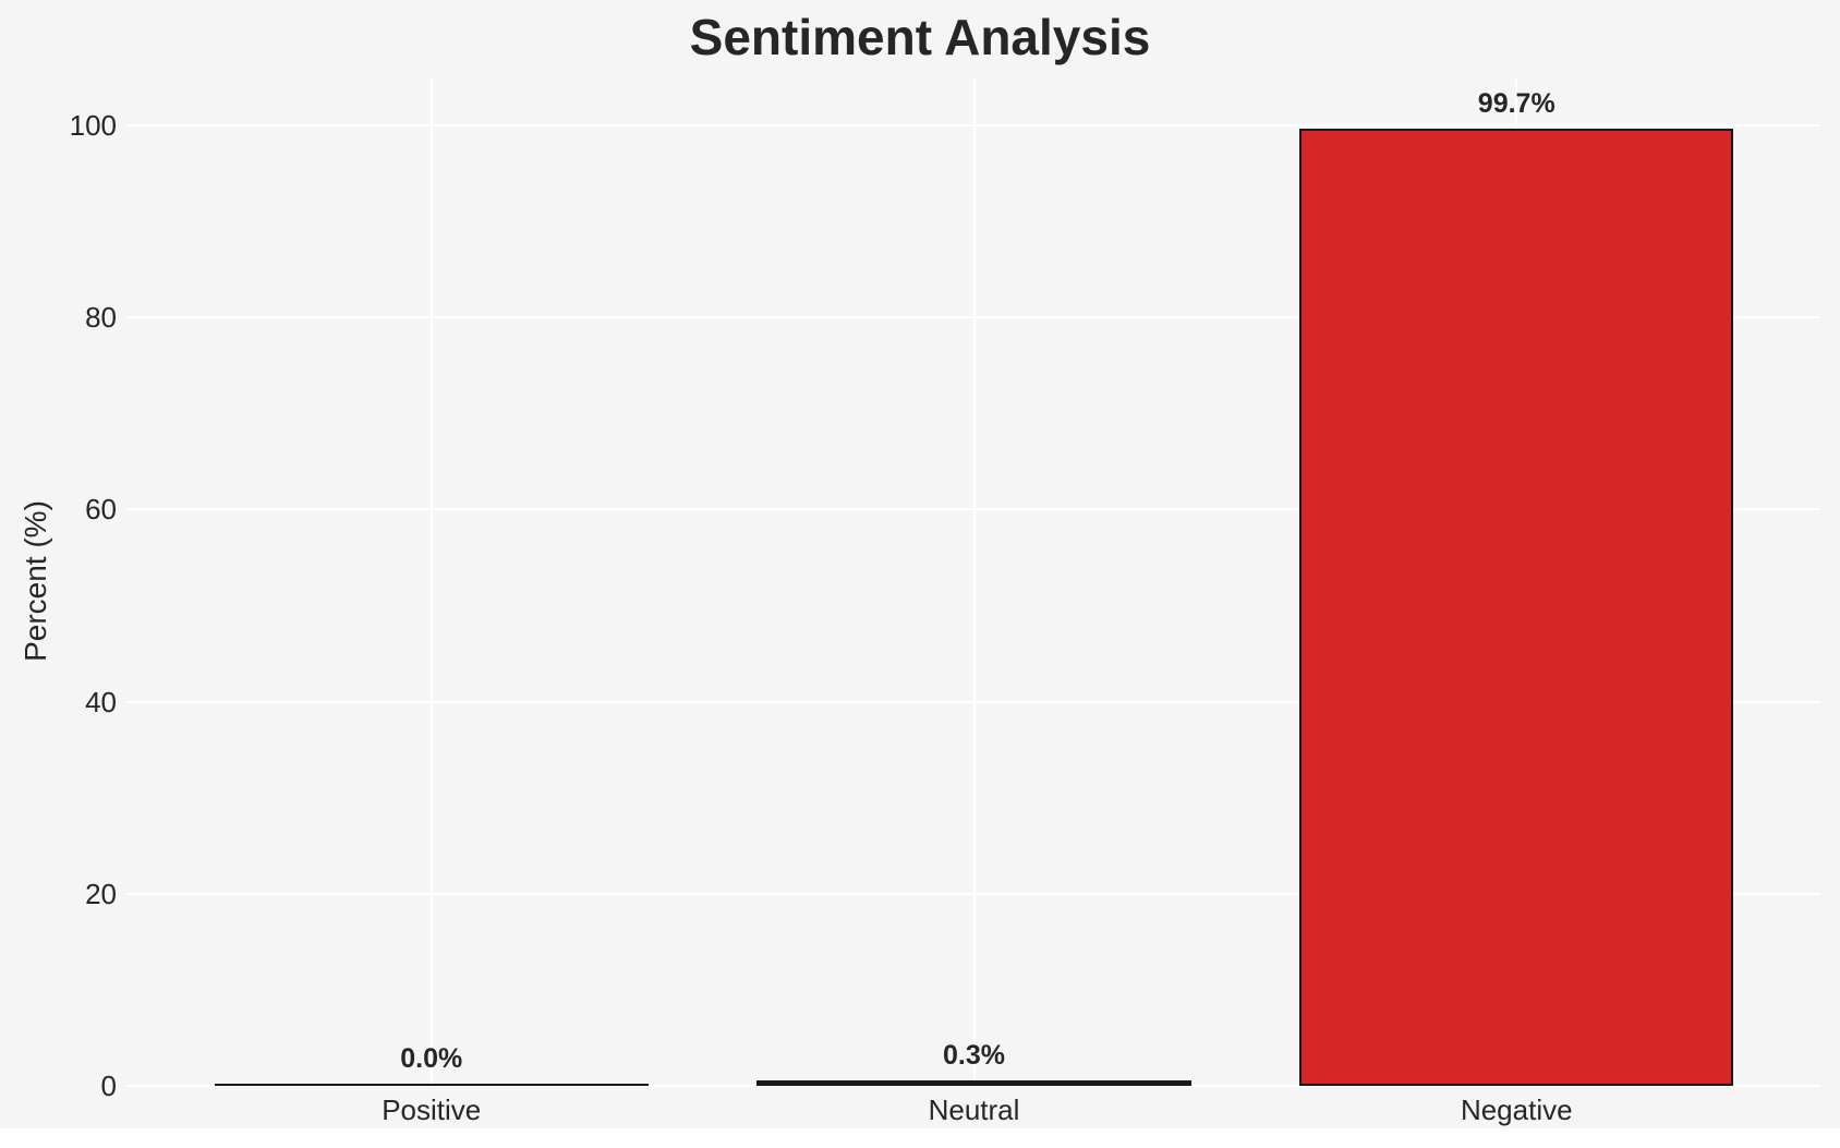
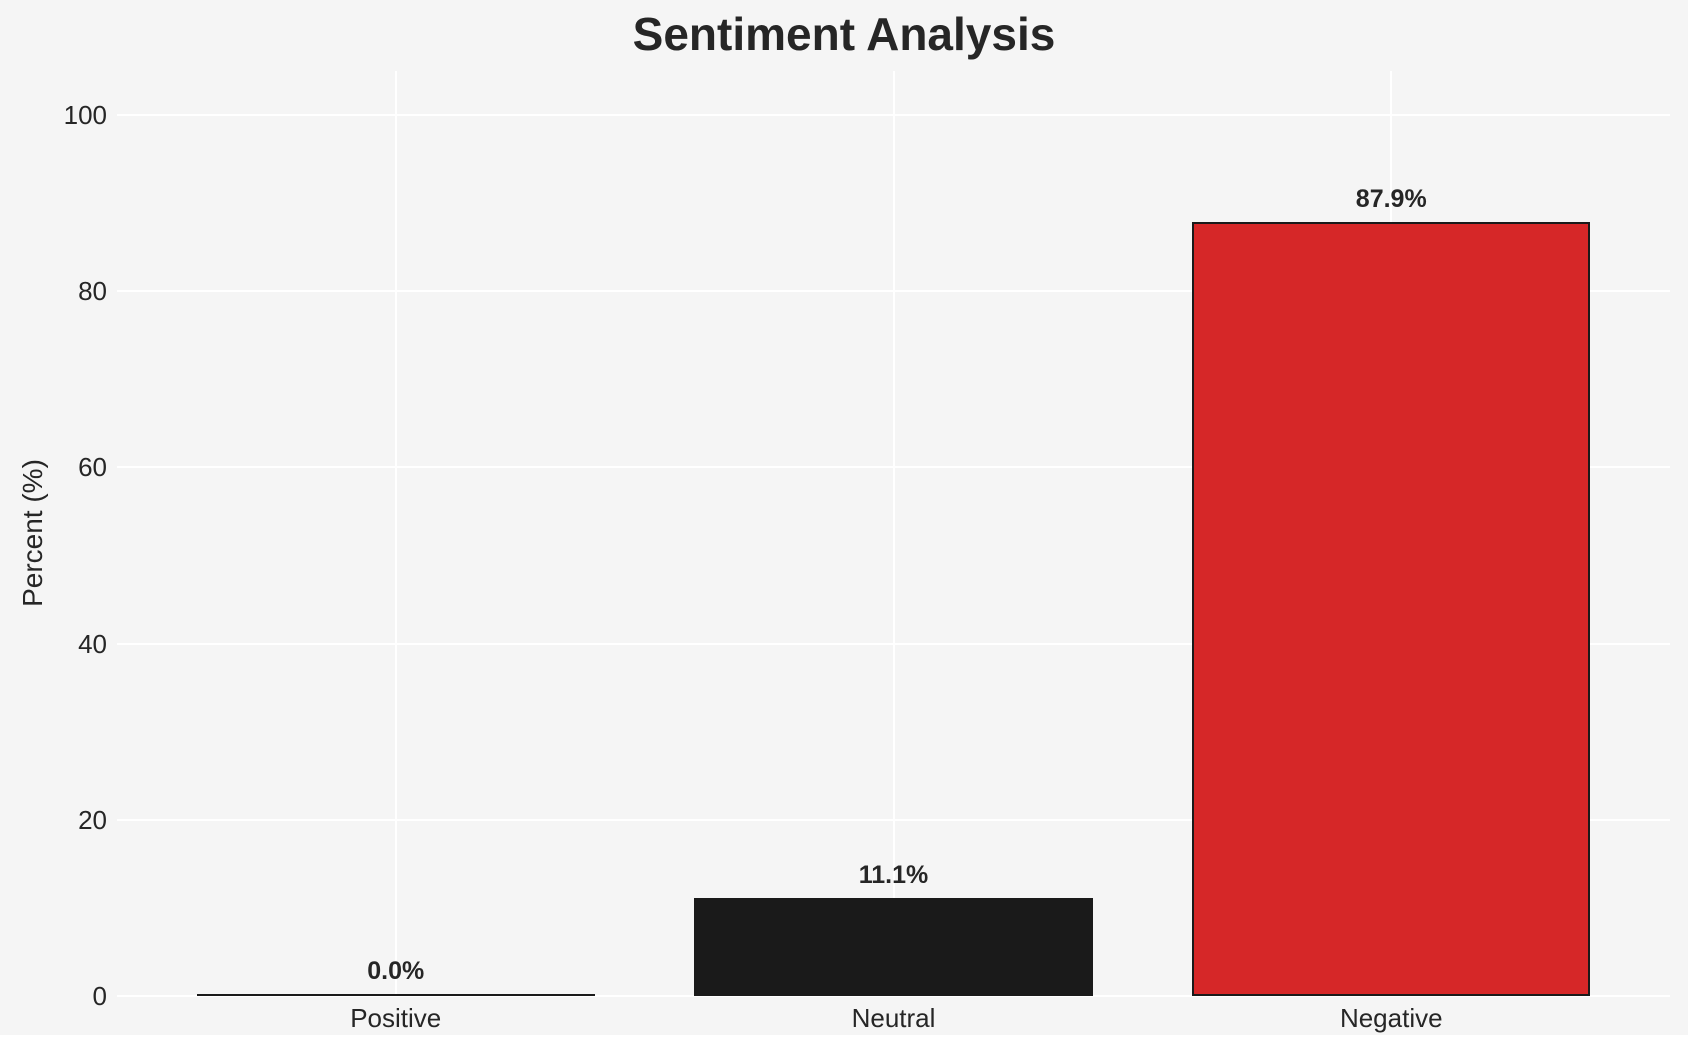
Neutral: 0.3% -> 11.1%
Negative: 99.7% -> 87.9%
